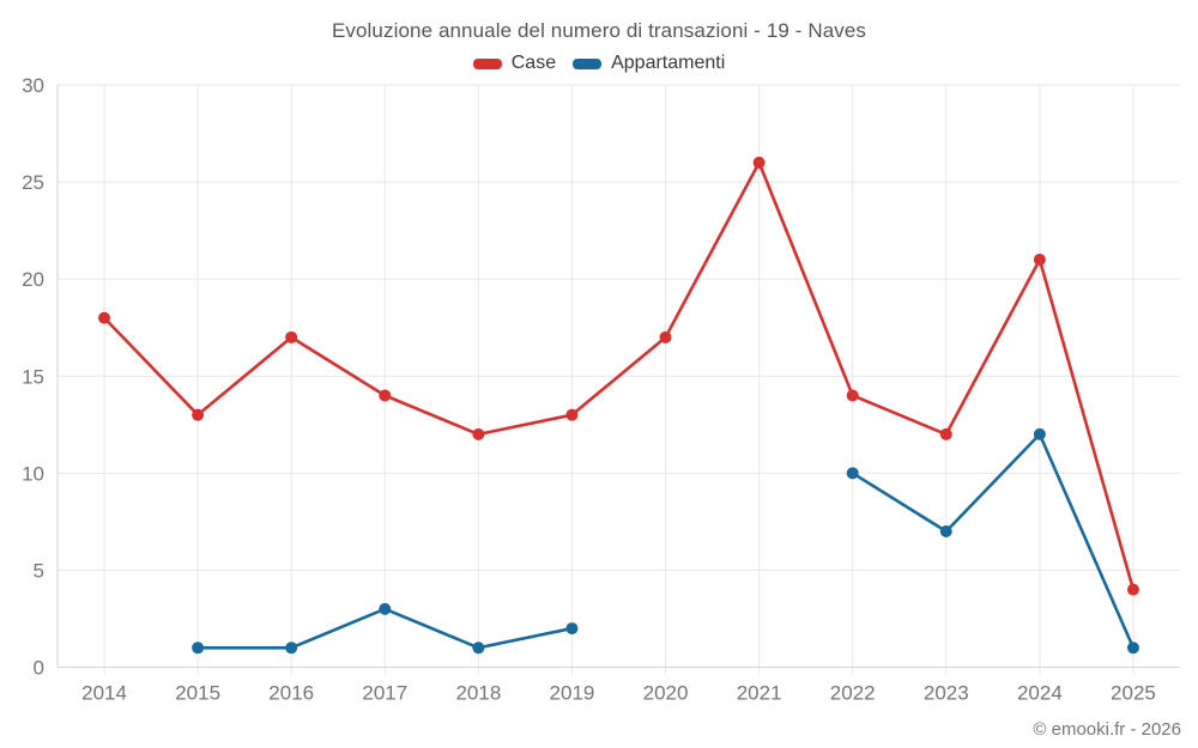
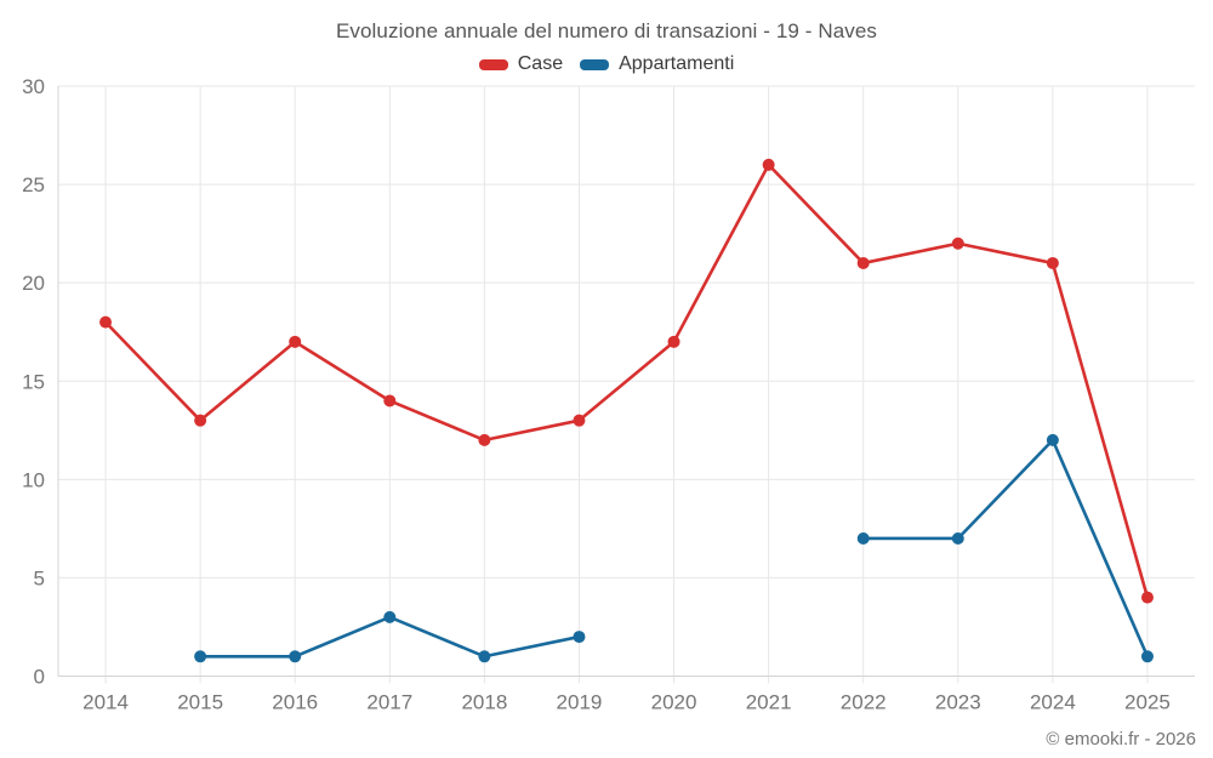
Case/2022: 14 -> 21
Appartamenti/2022: 10 -> 7
Case/2023: 12 -> 22
